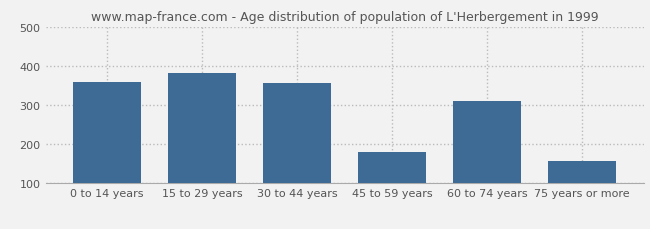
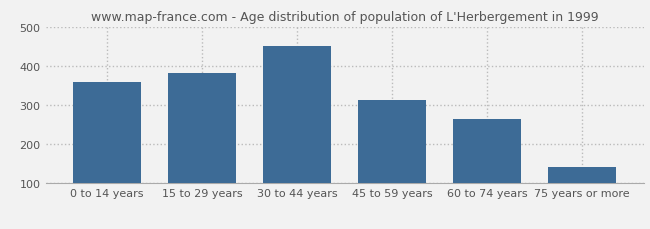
30 to 44 years: 355 -> 450
45 to 59 years: 180 -> 311
60 to 74 years: 310 -> 263
75 years or more: 155 -> 142
